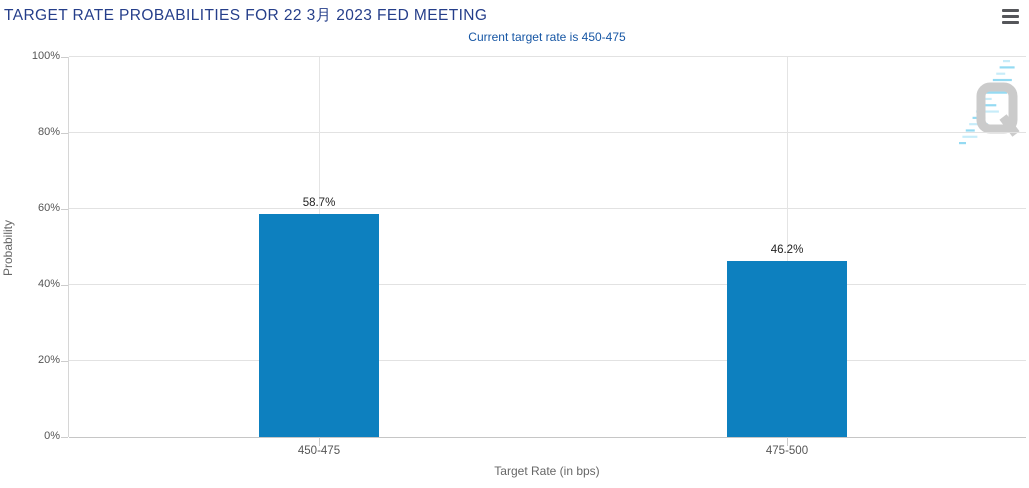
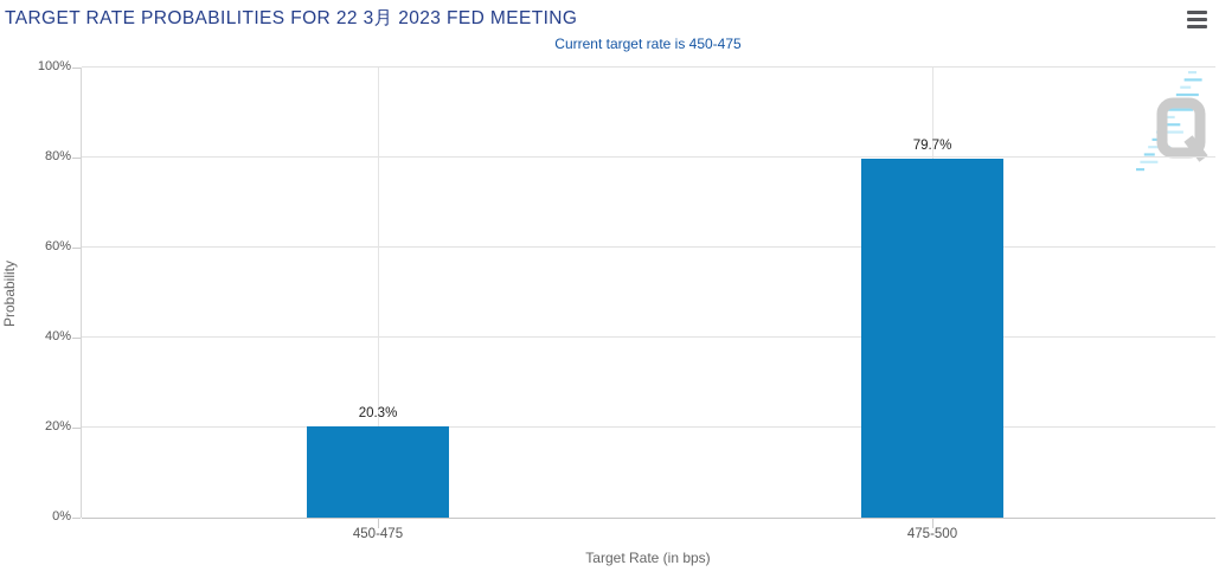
450-475: 58.7% -> 20.3%
475-500: 46.2% -> 79.7%
